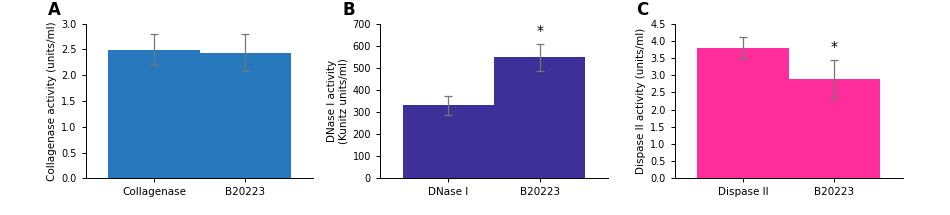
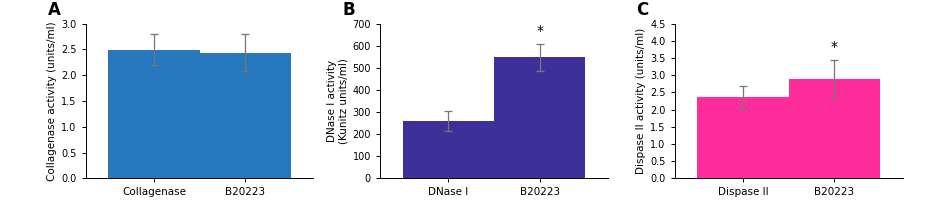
DNase I: 330 -> 260
Dispase II: 3.80 -> 2.36
